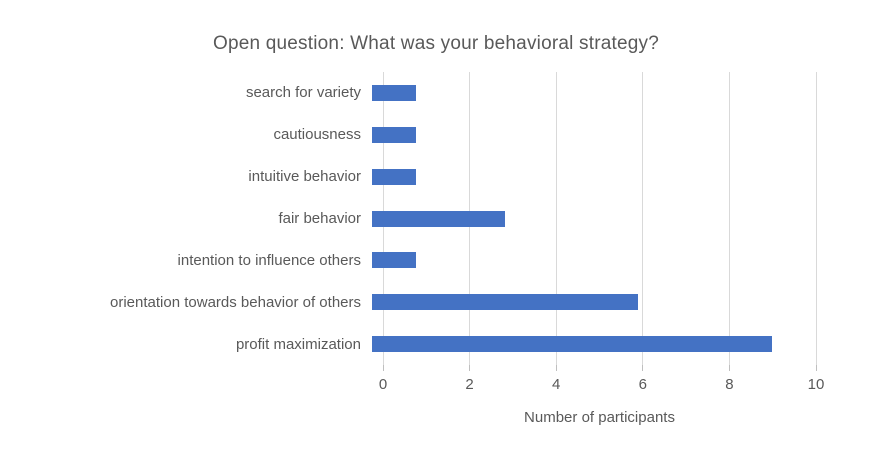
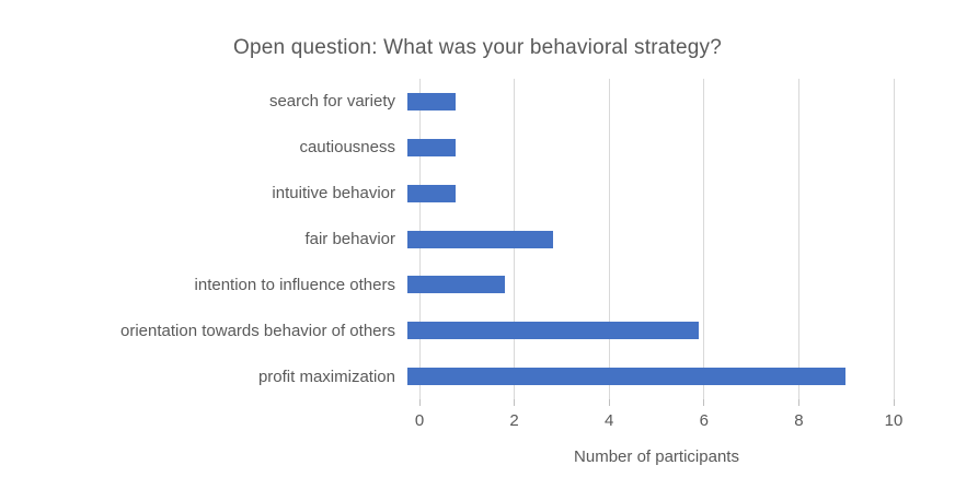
intention to influence others: 1 -> 2
